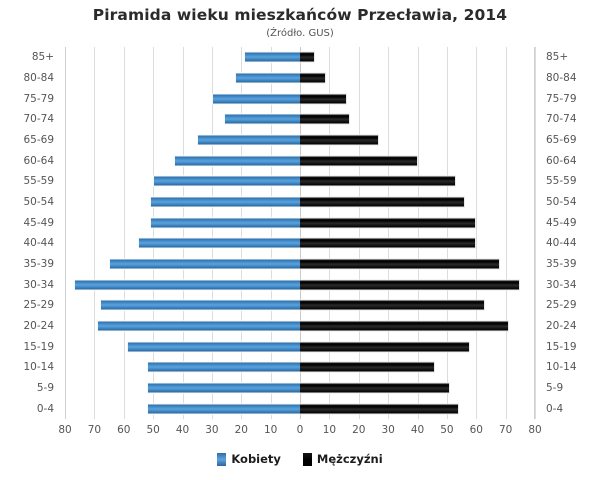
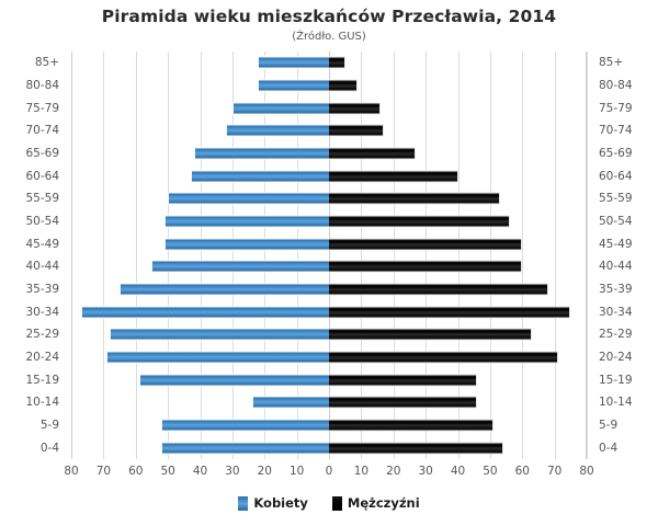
Kobiety/85+: 19 -> 22
Kobiety/70-74: 26 -> 32
Kobiety/65-69: 35 -> 42
Mężczyźni/15-19: 58 -> 46
Kobiety/10-14: 52 -> 24
